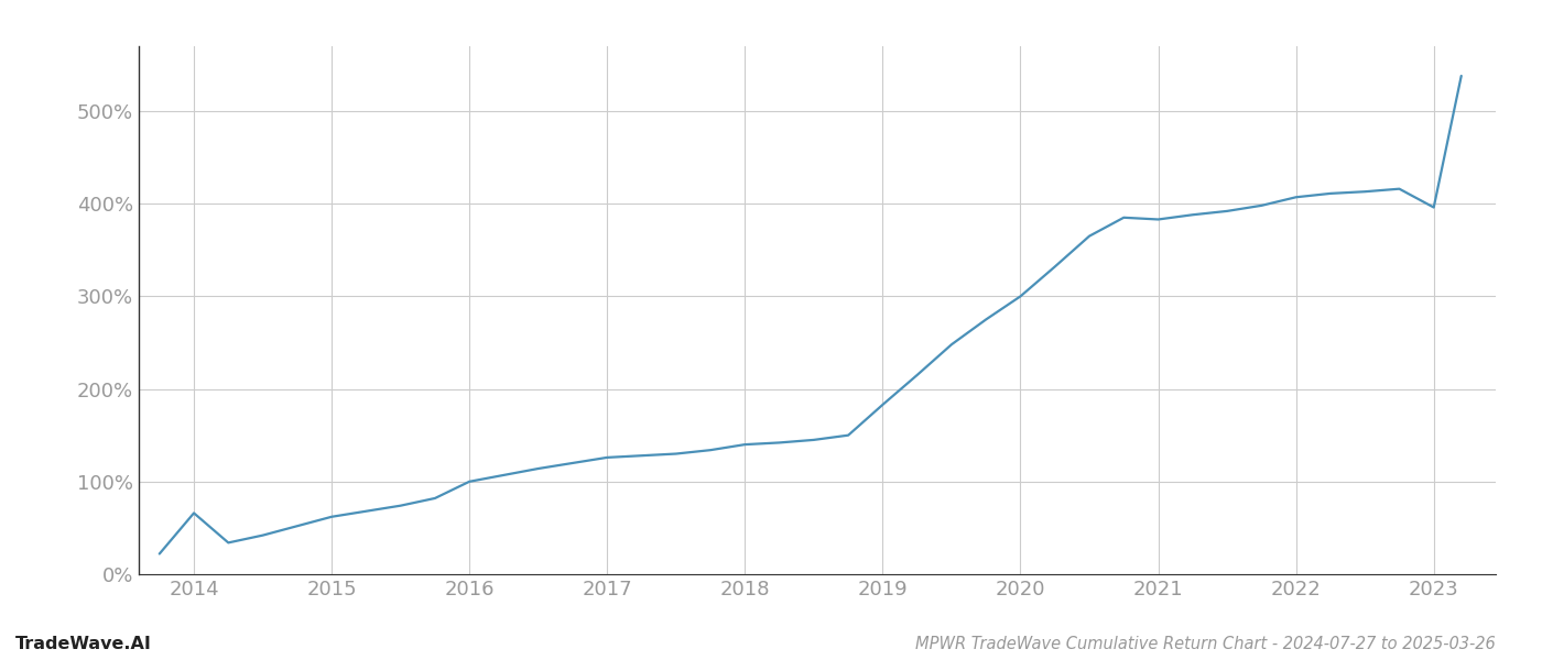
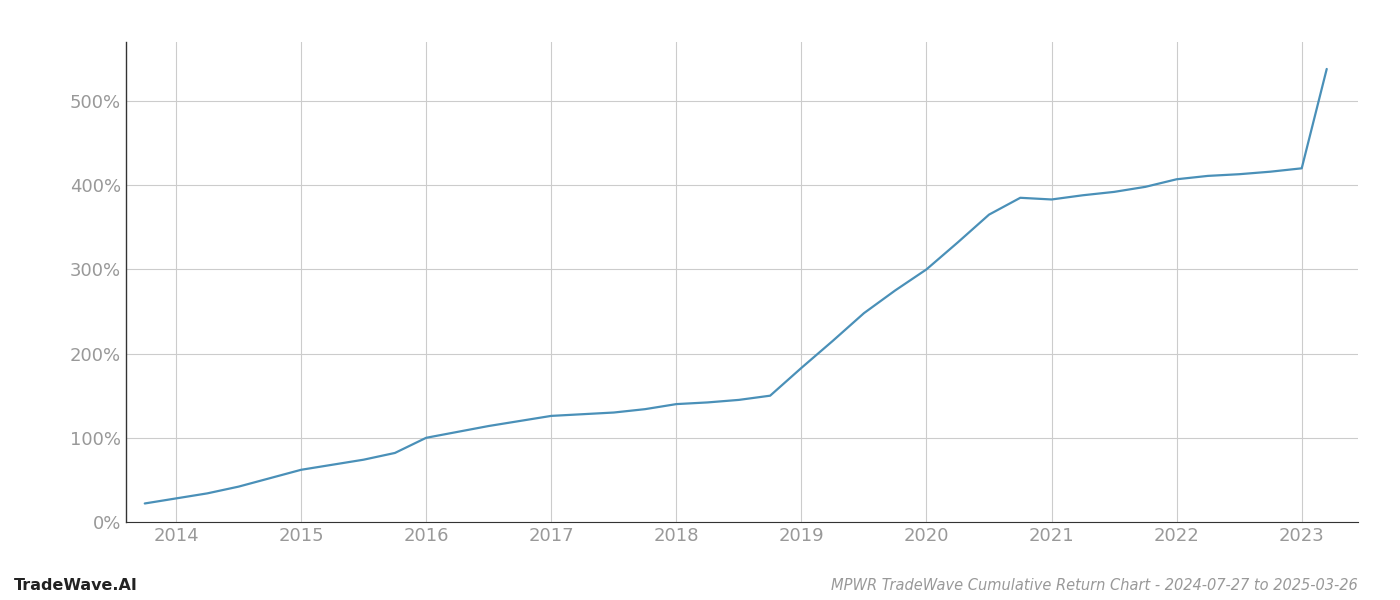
2014: 66% -> 28%
2023: 396% -> 420%
